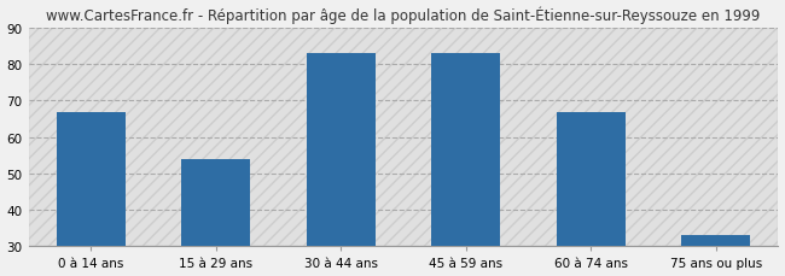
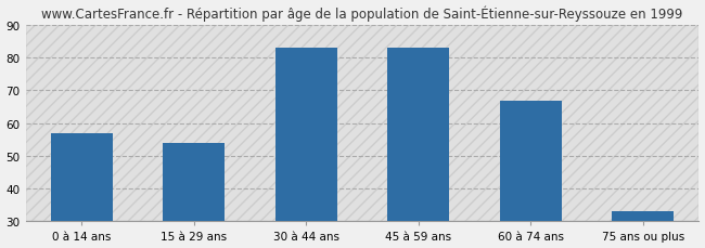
0 à 14 ans: 67 -> 57
